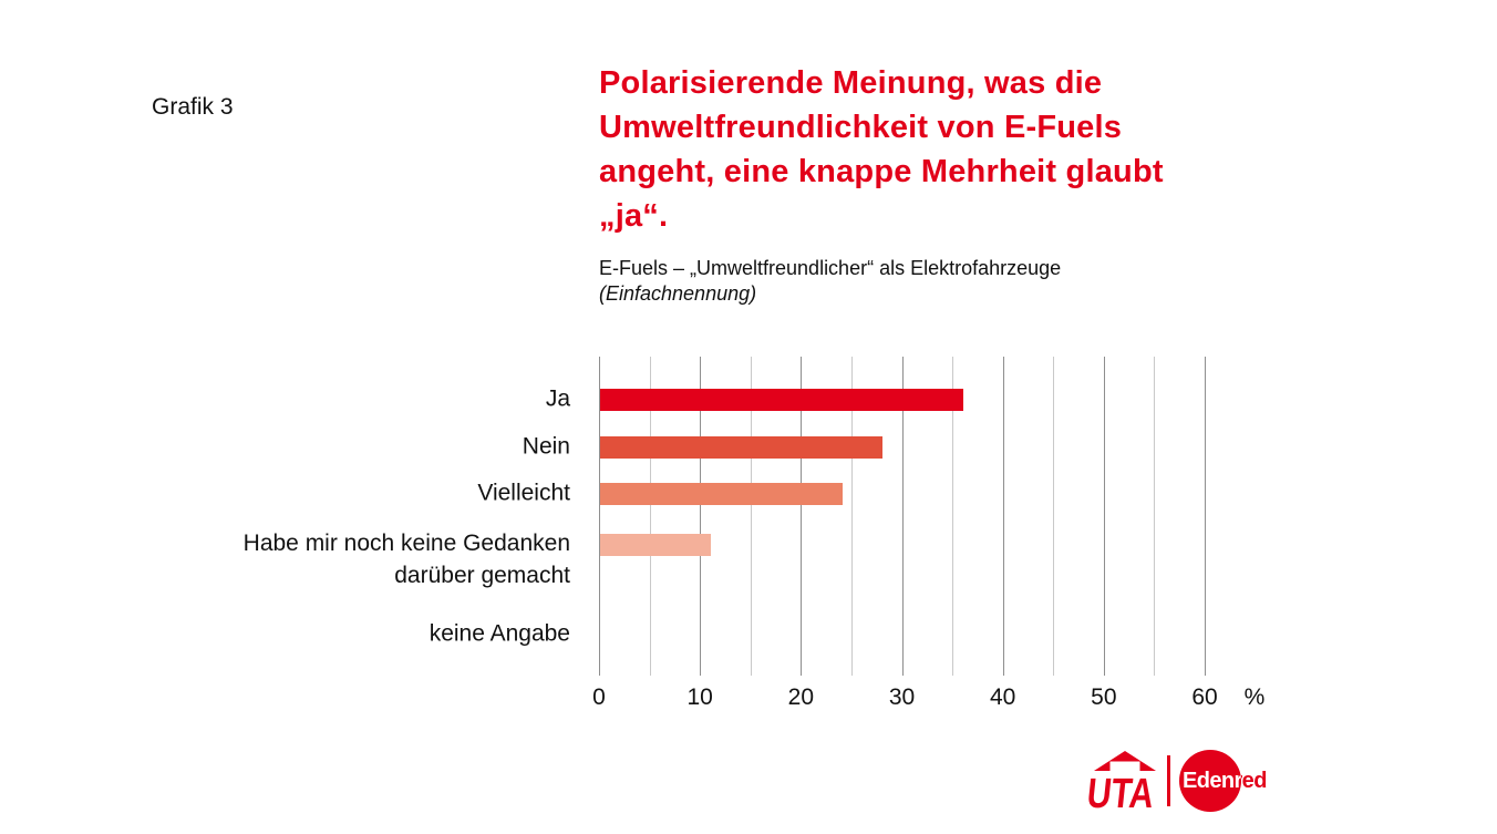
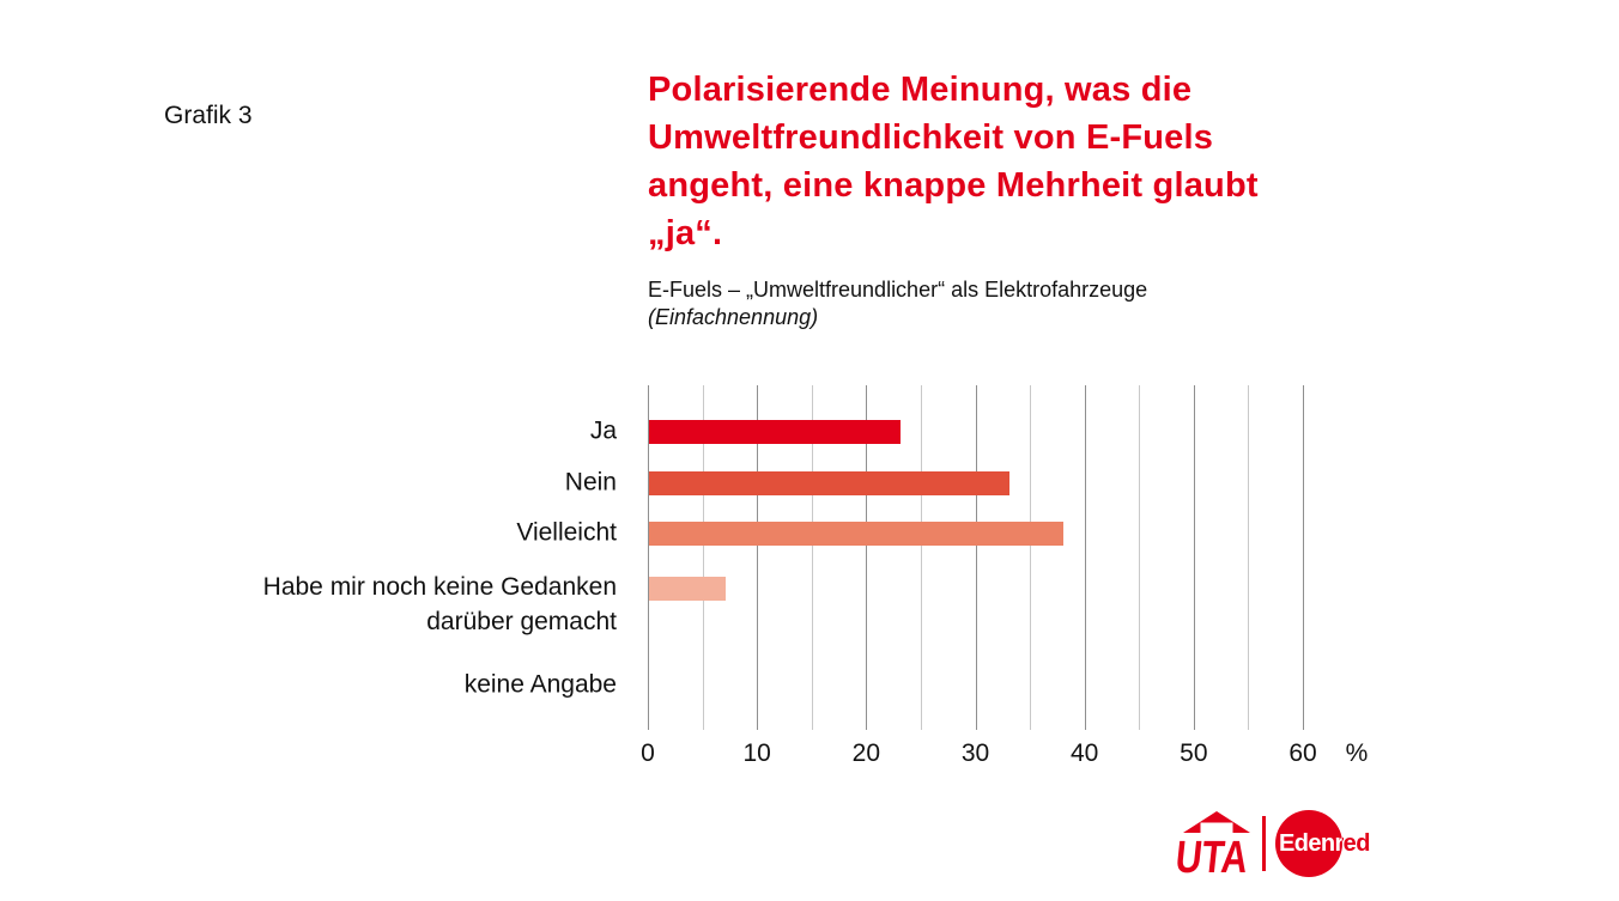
Ja: 36 -> 23
Nein: 28 -> 33
Vielleicht: 24 -> 38
Habe mir noch keine Gedanken darüber gemacht: 11 -> 7
